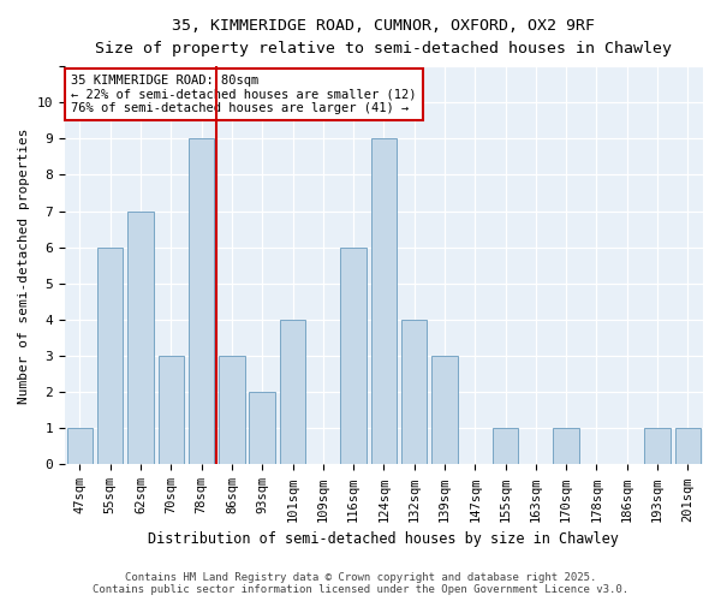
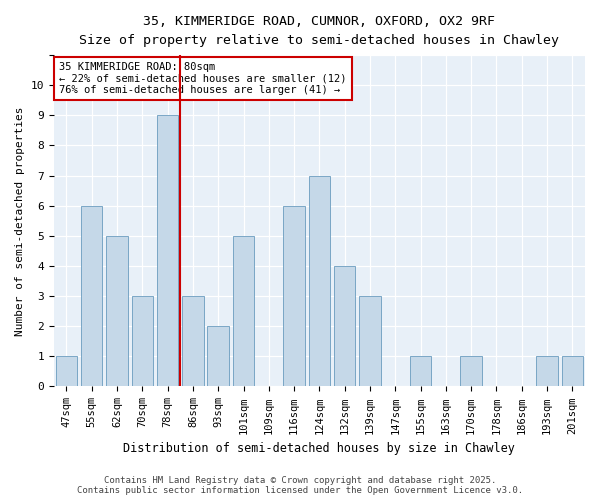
62sqm: 7 -> 5
101sqm: 4 -> 5
124sqm: 9 -> 7
